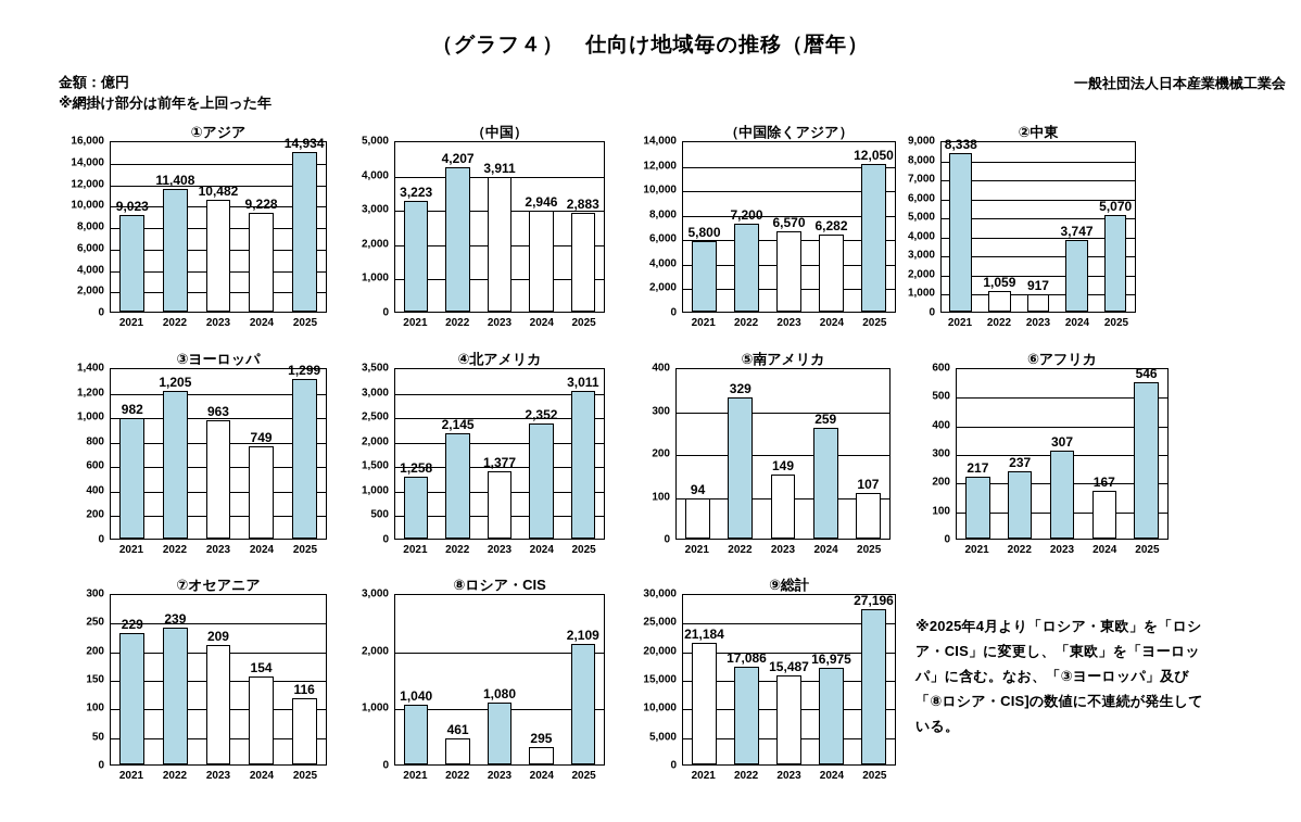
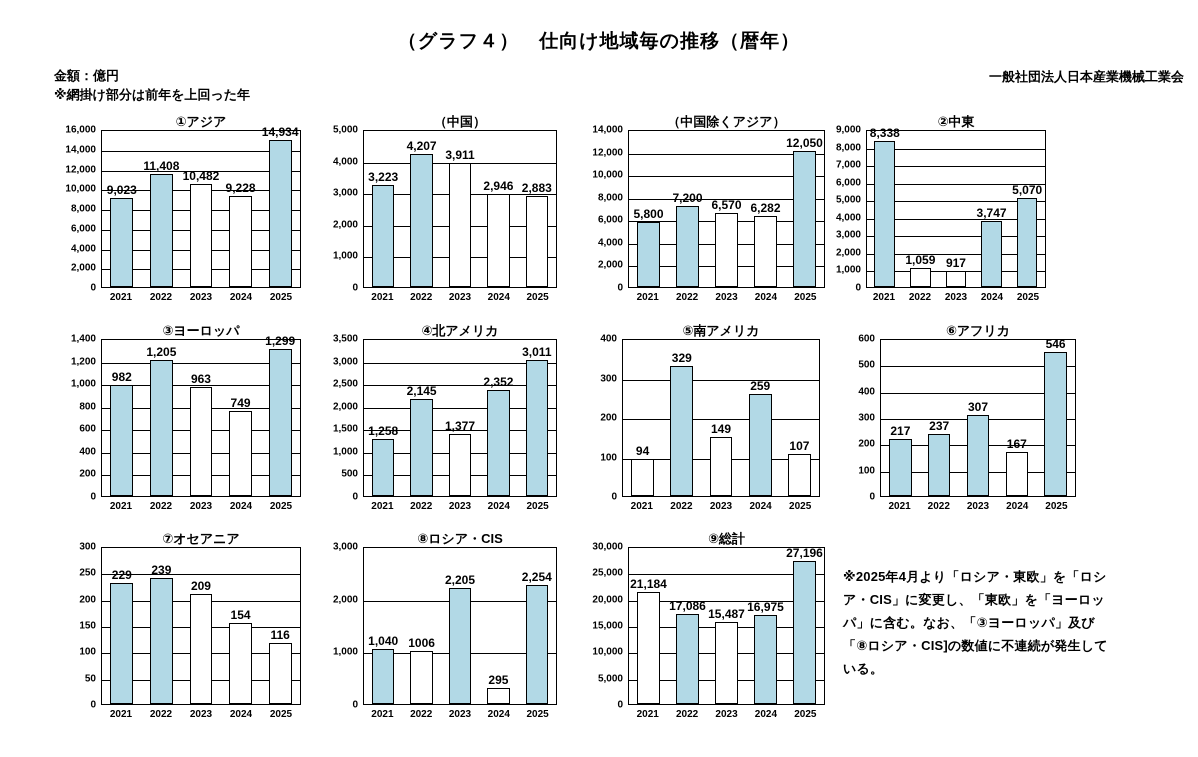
⑧ロシア・CIS/2022: 461 -> 1006
⑧ロシア・CIS/2023: 1,080 -> 2,205
⑧ロシア・CIS/2025: 2,109 -> 2,254
